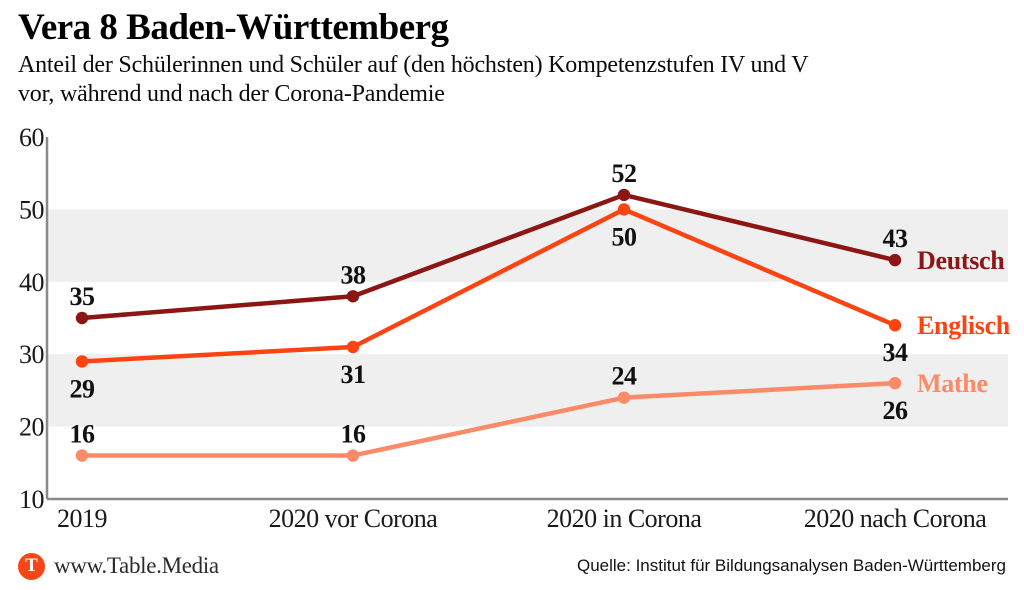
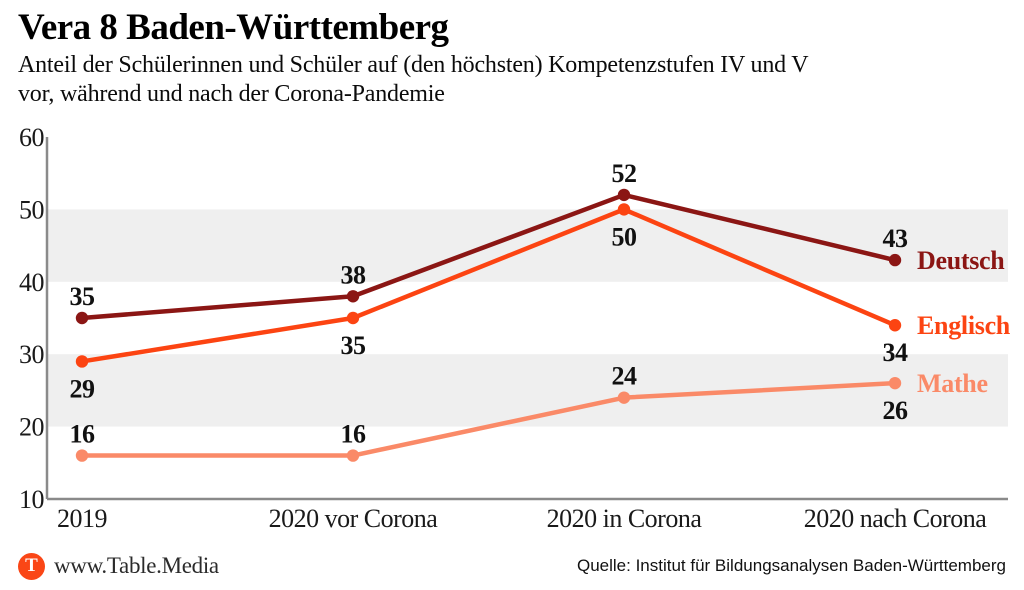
Englisch/2020 vor Corona: 31 -> 35
